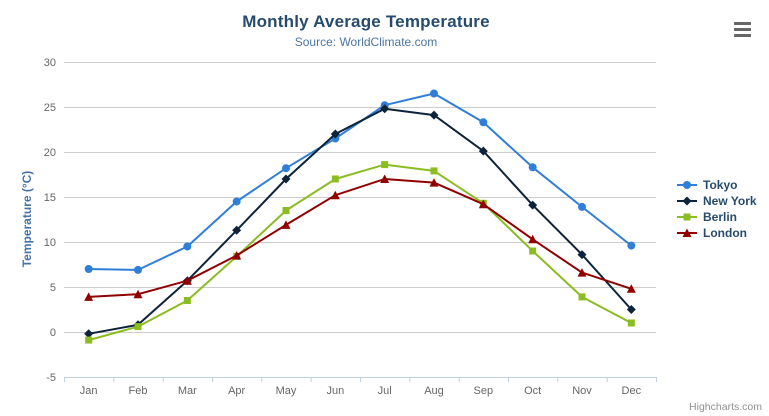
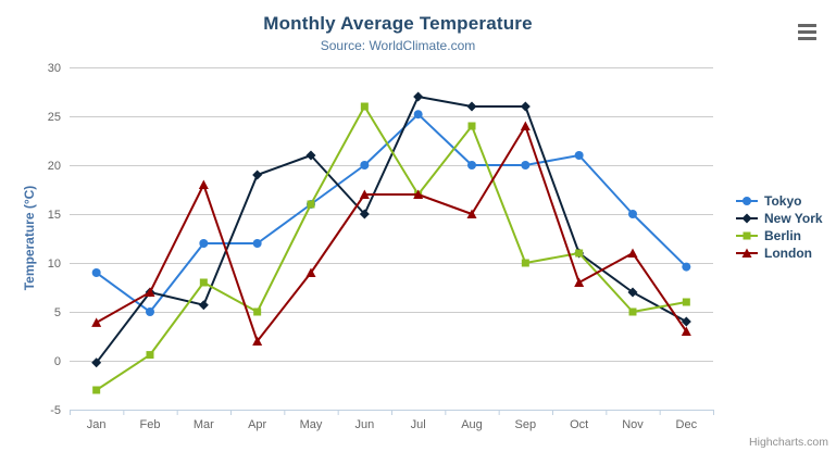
Tokyo/Jan: 7 -> 9
Berlin/Jan: -1 -> -3
Tokyo/Feb: 7 -> 5
New York/Feb: 1 -> 7
London/Feb: 4 -> 7
Tokyo/Mar: 10 -> 12
Berlin/Mar: 4 -> 8
London/Mar: 6 -> 18
Tokyo/Apr: 14 -> 12
New York/Apr: 11 -> 19
Berlin/Apr: 8 -> 5
London/Apr: 8 -> 2
Tokyo/May: 18 -> 16
New York/May: 17 -> 21
Berlin/May: 14 -> 16
London/May: 12 -> 9
Tokyo/Jun: 22 -> 20
New York/Jun: 22 -> 15
Berlin/Jun: 17 -> 26
London/Jun: 15 -> 17
New York/Jul: 25 -> 27
Berlin/Jul: 19 -> 17
Tokyo/Aug: 26 -> 20
New York/Aug: 24 -> 26
Berlin/Aug: 18 -> 24
London/Aug: 17 -> 15
Tokyo/Sep: 23 -> 20
New York/Sep: 20 -> 26
Berlin/Sep: 14 -> 10
London/Sep: 14 -> 24
Tokyo/Oct: 18 -> 21
New York/Oct: 14 -> 11
Berlin/Oct: 9 -> 11
London/Oct: 10 -> 8
Tokyo/Nov: 14 -> 15
New York/Nov: 9 -> 7
Berlin/Nov: 4 -> 5
London/Nov: 7 -> 11
New York/Dec: 2 -> 4
Berlin/Dec: 1 -> 6
London/Dec: 5 -> 3
